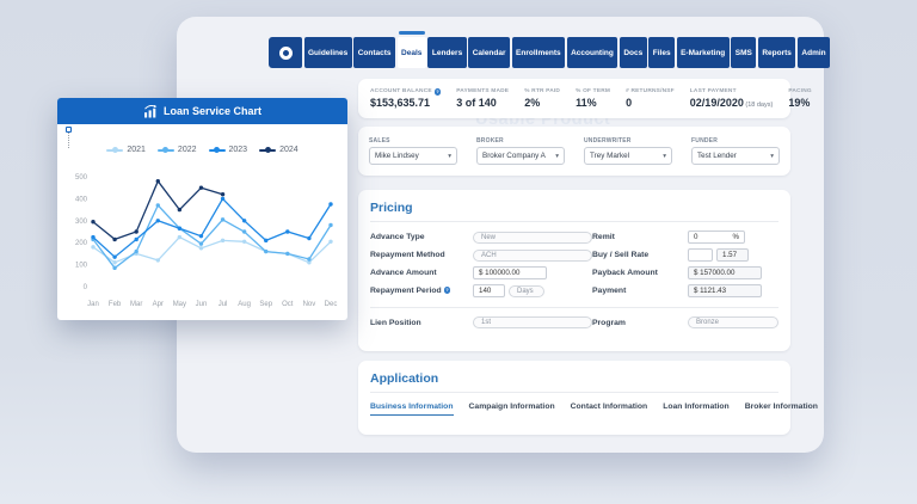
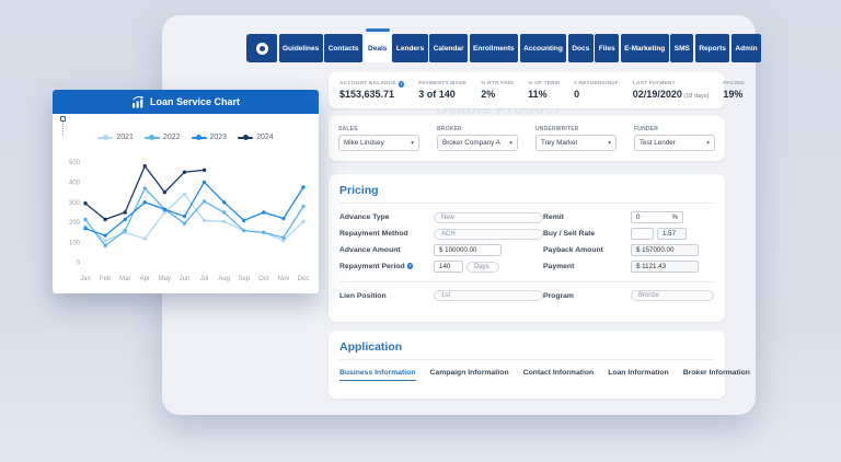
2023/Jan: 220 -> 170
2021/May: 220 -> 250
2021/Jun: 180 -> 340
2024/Jul: 420 -> 460
